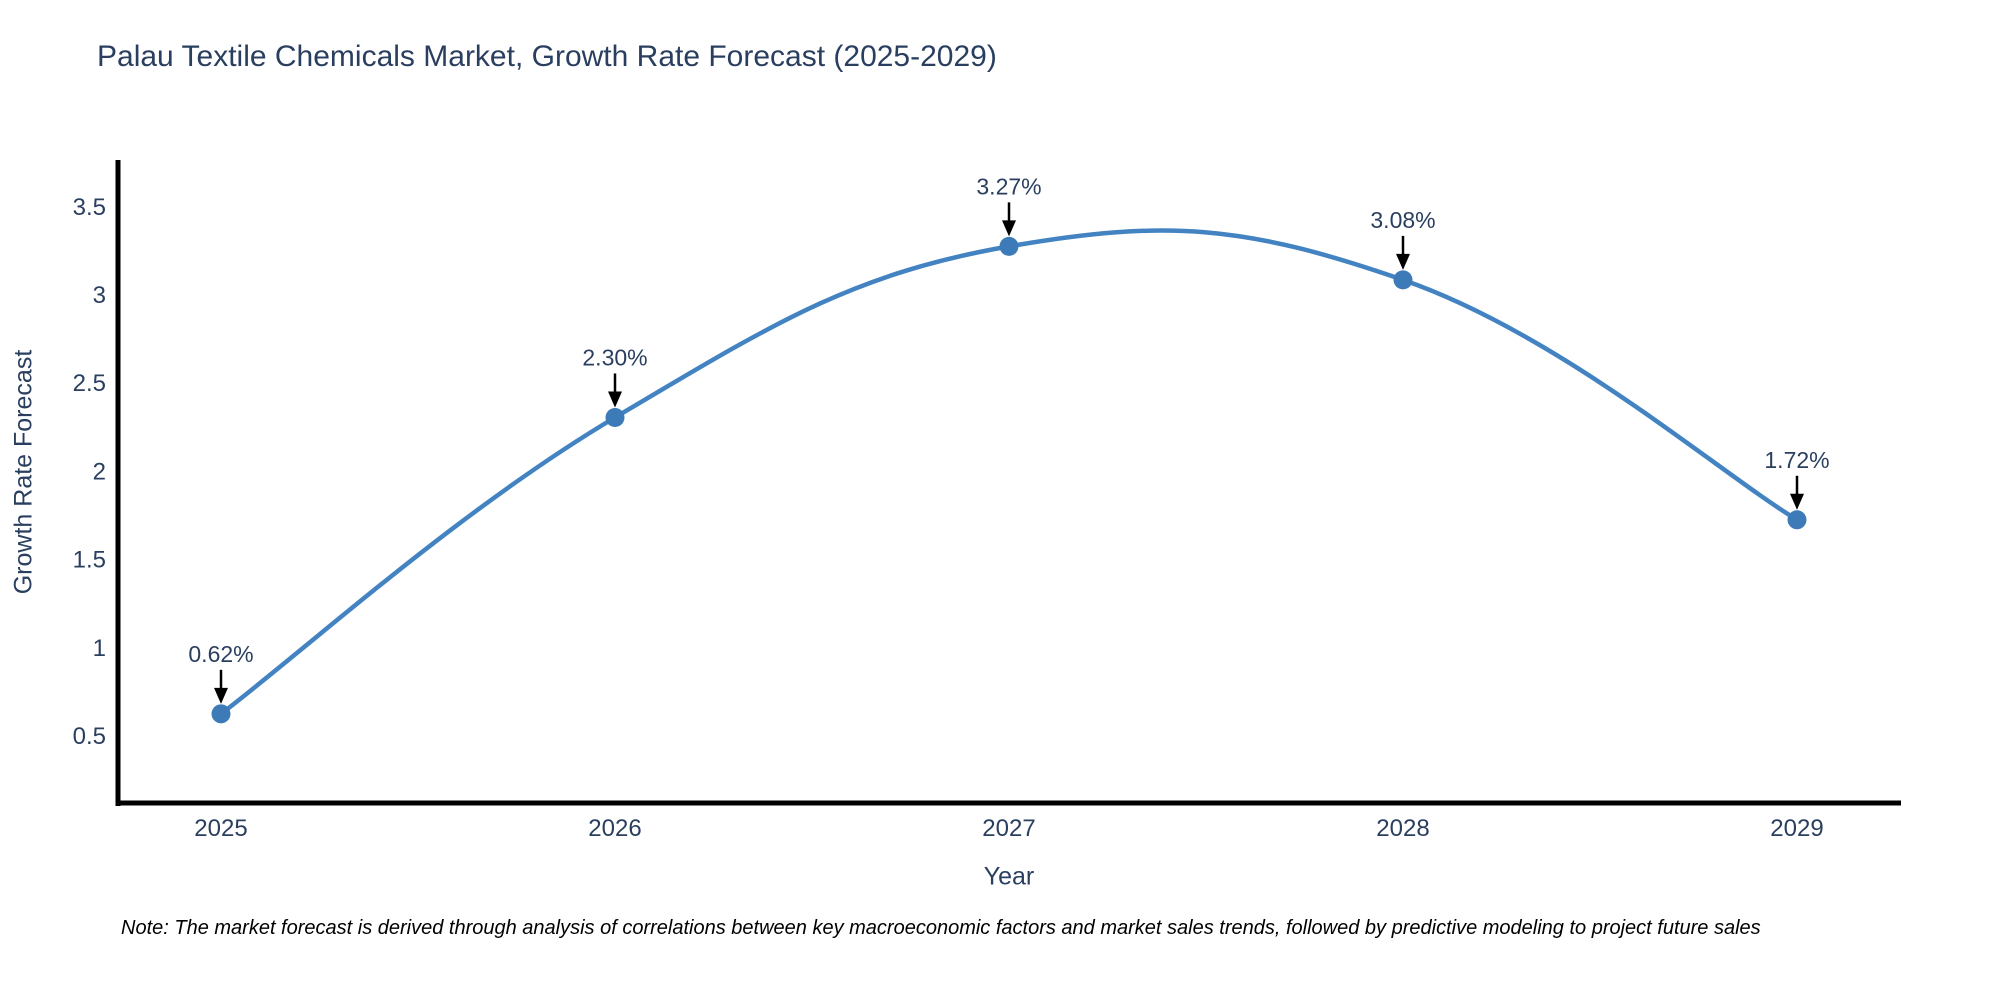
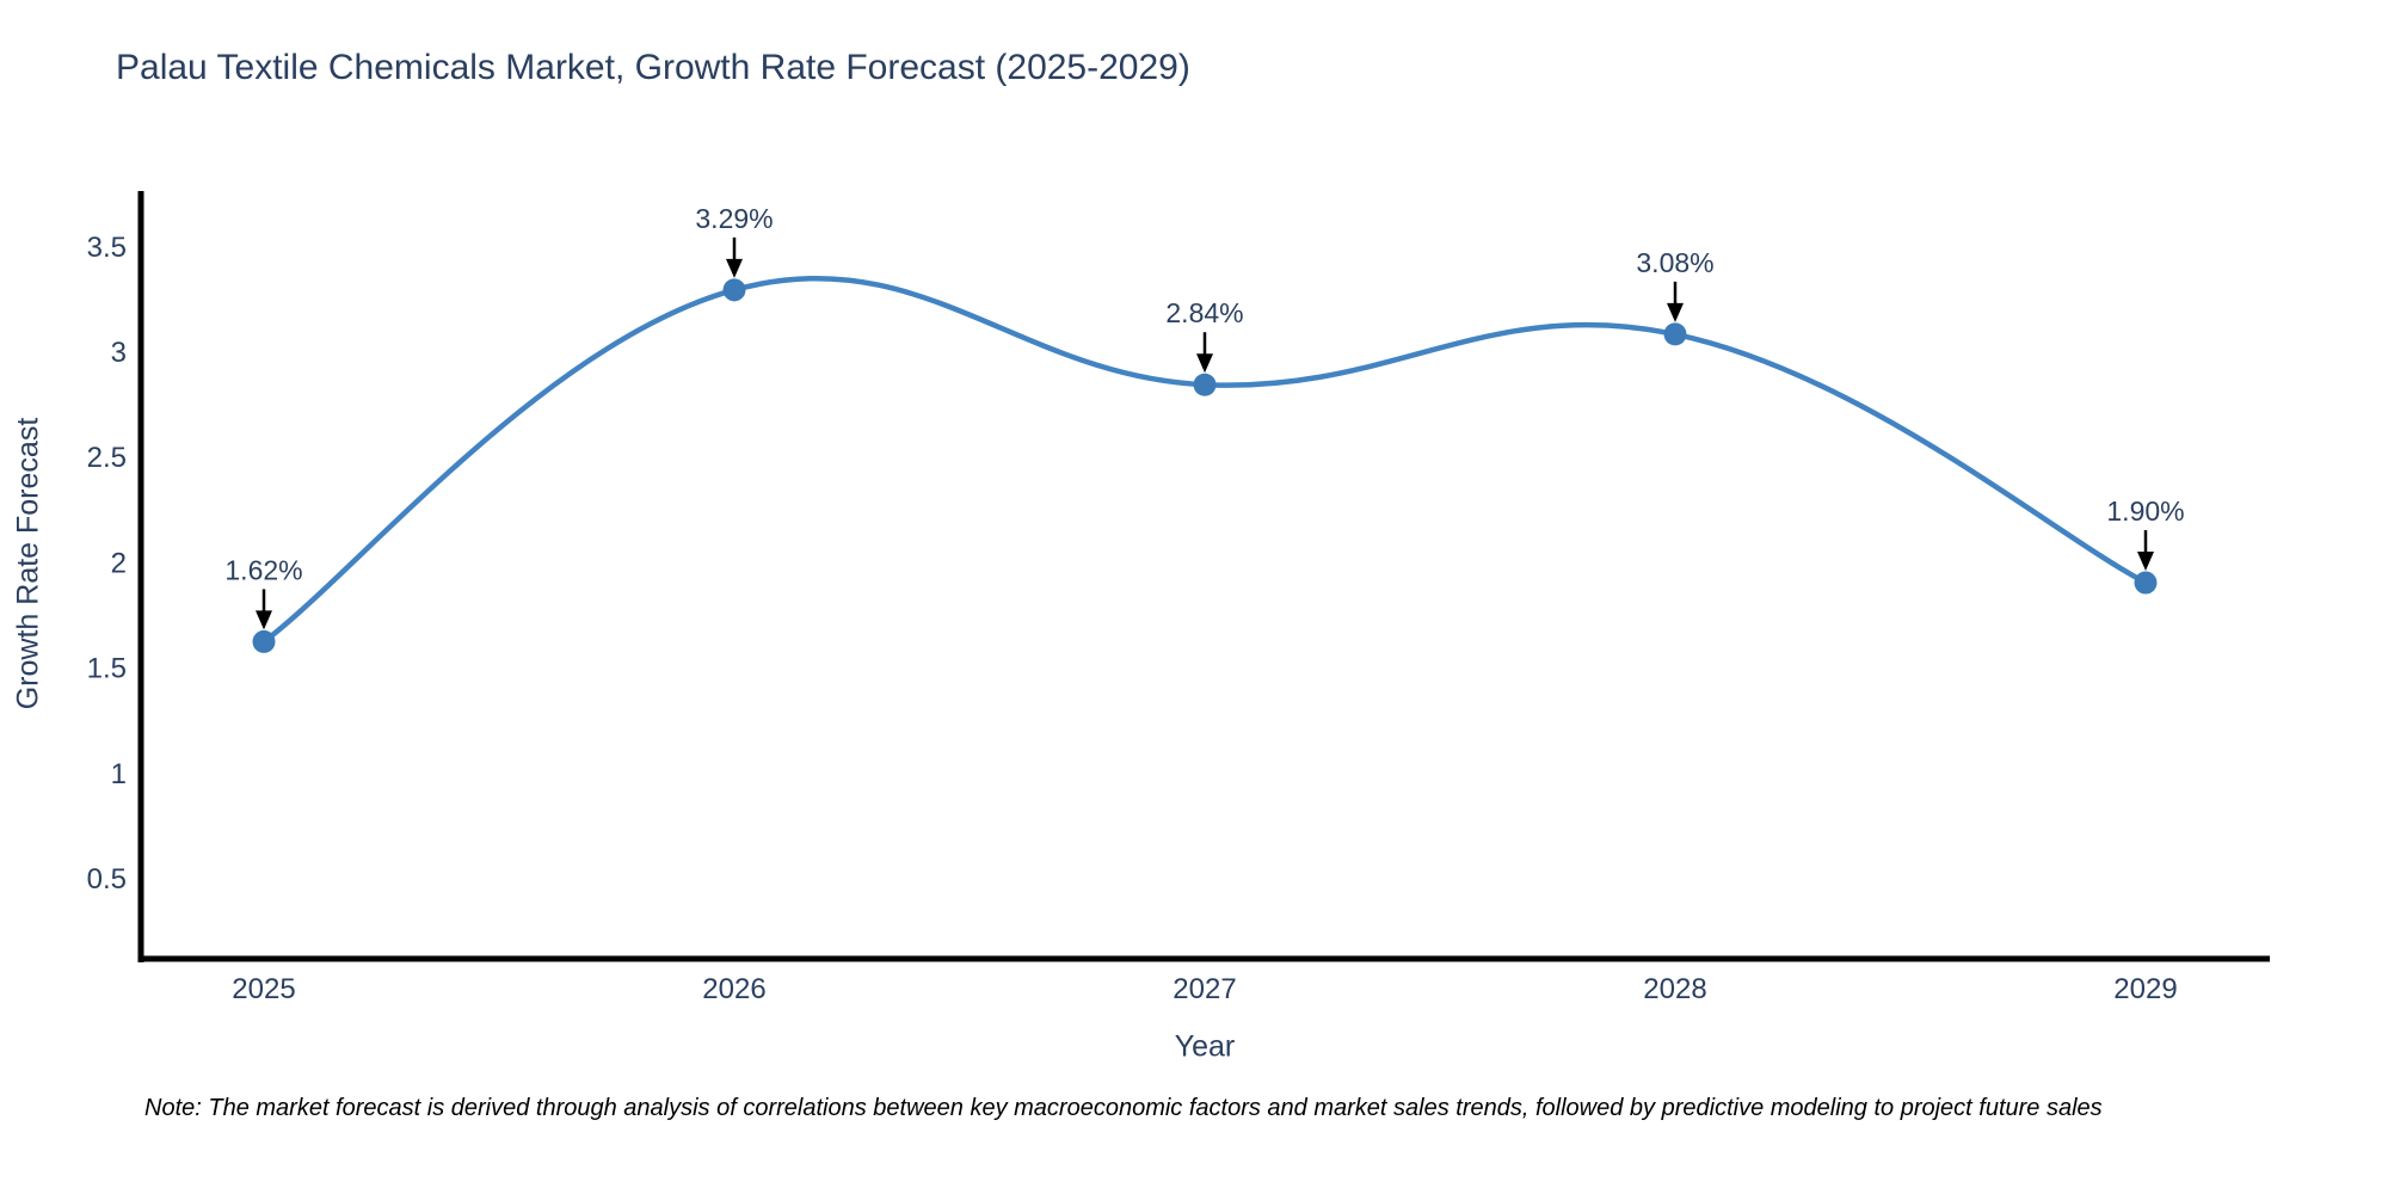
2025: 0.62% -> 1.62%
2026: 2.30% -> 3.29%
2027: 3.27% -> 2.84%
2029: 1.72% -> 1.90%
